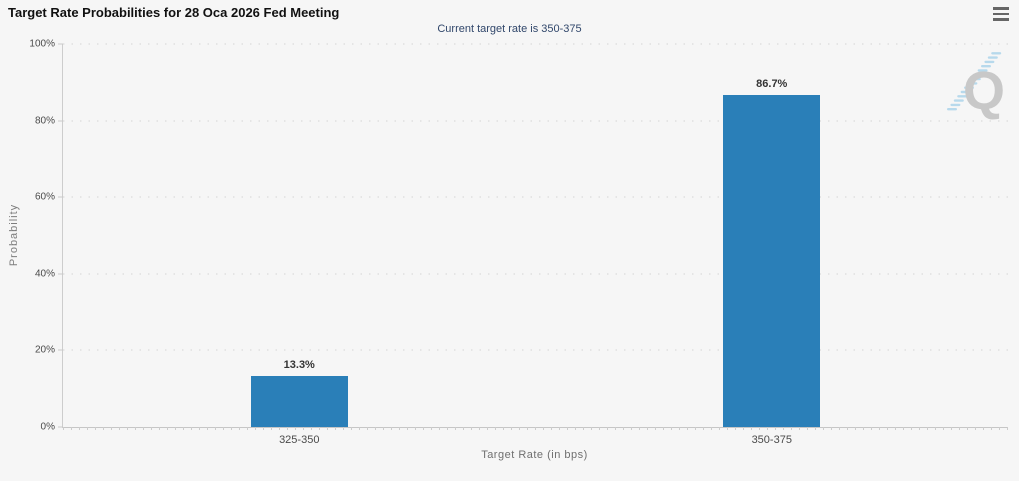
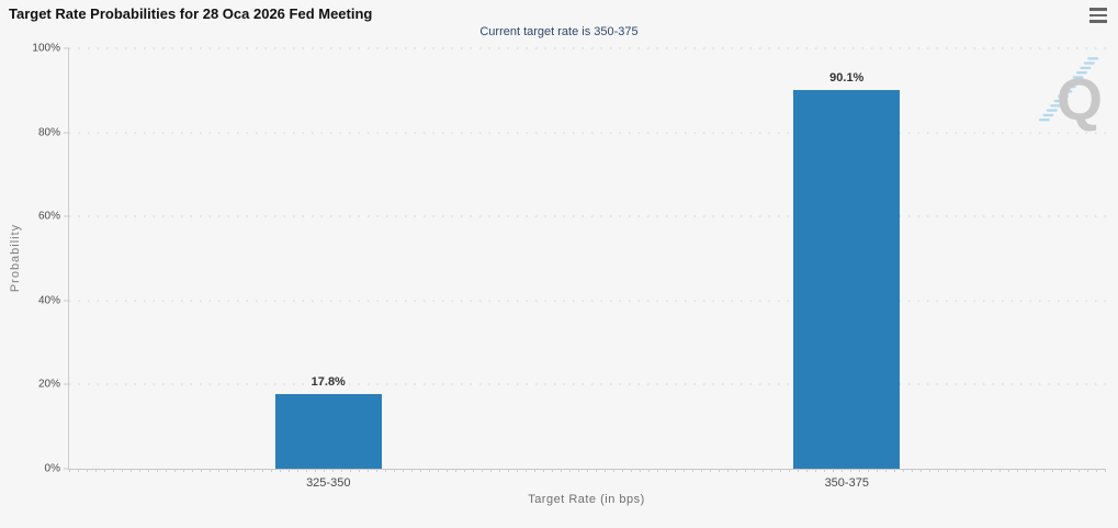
325-350: 13.3% -> 17.8%
350-375: 86.7% -> 90.1%
